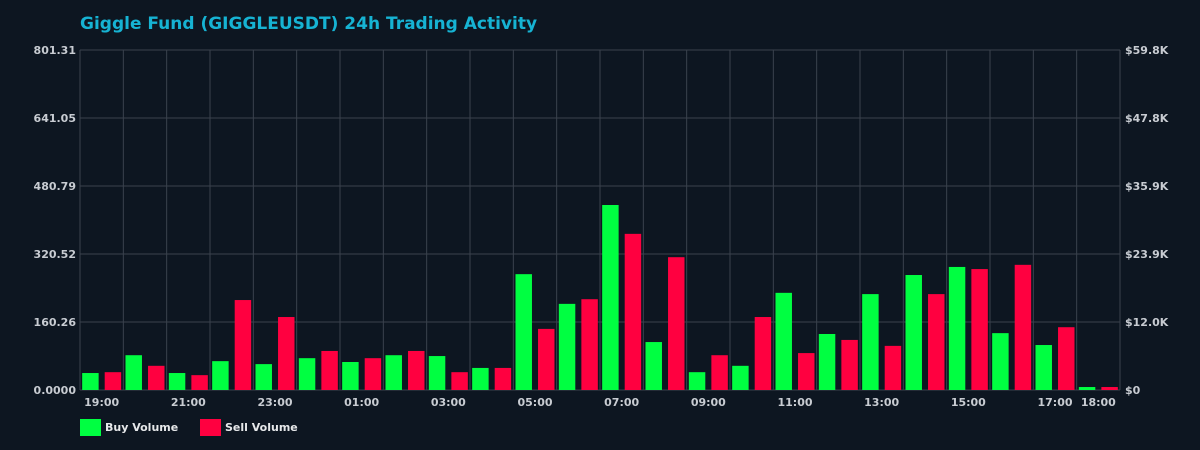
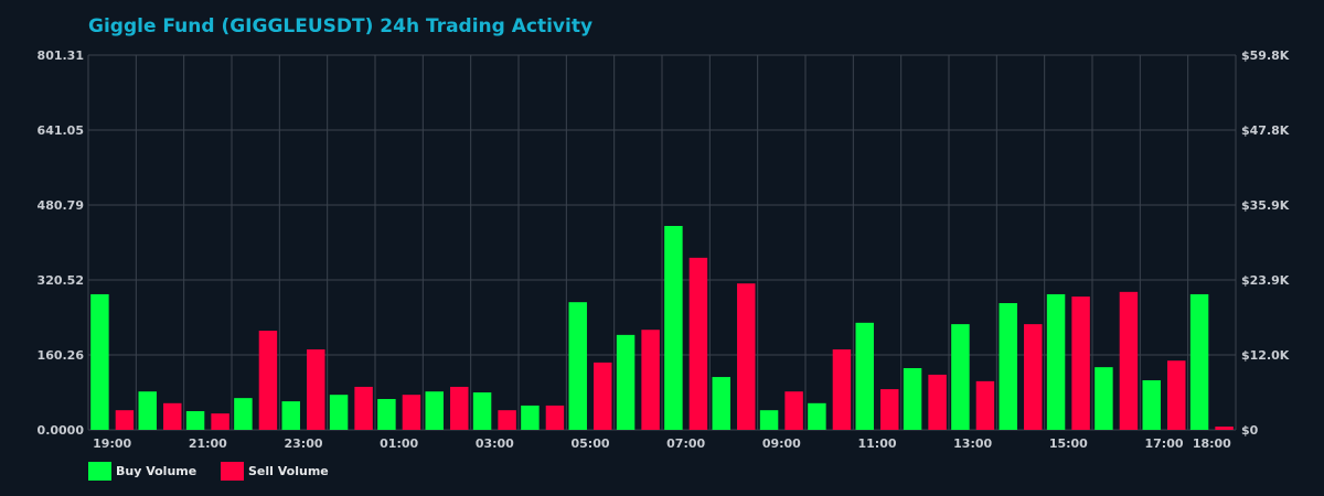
Buy Volume/19:00: 40 -> 290
Buy Volume/18:00: 10 -> 290
